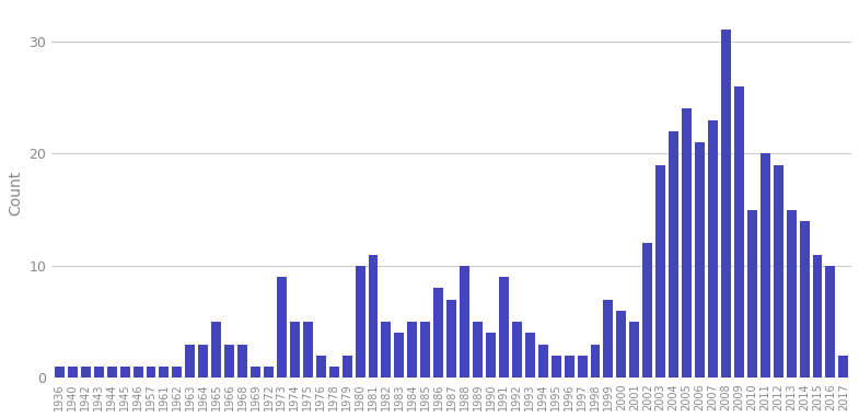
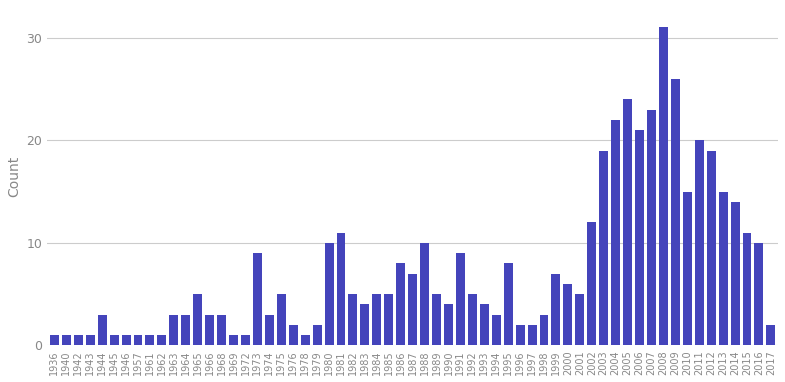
1944: 1 -> 3
1974: 5 -> 3
1995: 2 -> 8
